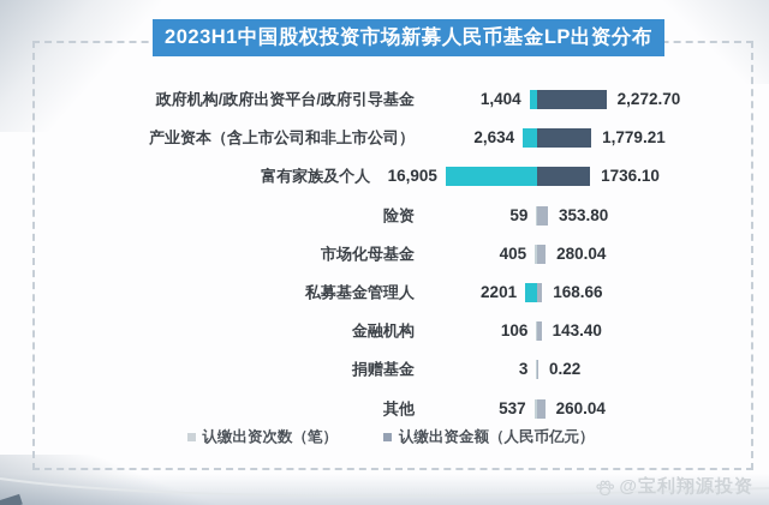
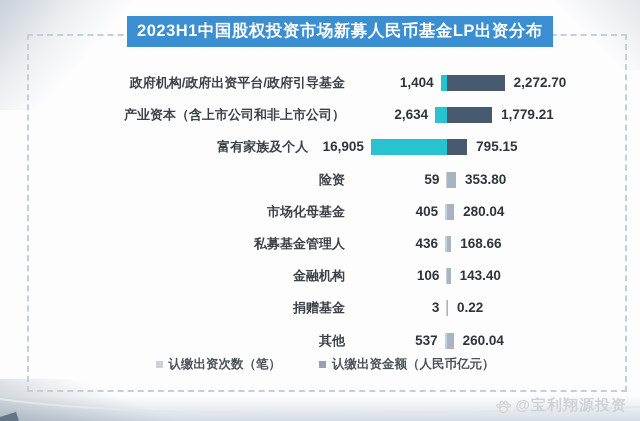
认缴出资金额（人民币亿元）/富有家族及个人: 1736.10 -> 795.15
认缴出资次数（笔）/私募基金管理人: 2201 -> 436
